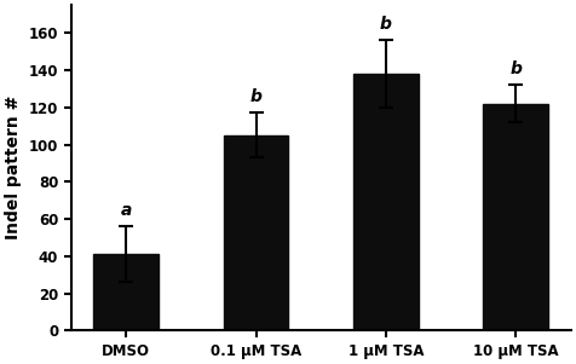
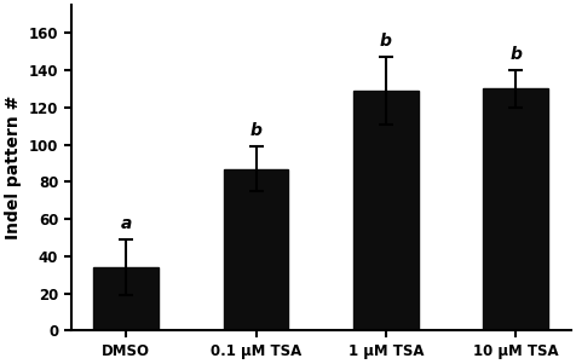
DMSO: 41 -> 34
0.1 μM TSA: 105 -> 87
1 μM TSA: 138 -> 129
10 μM TSA: 122 -> 130
